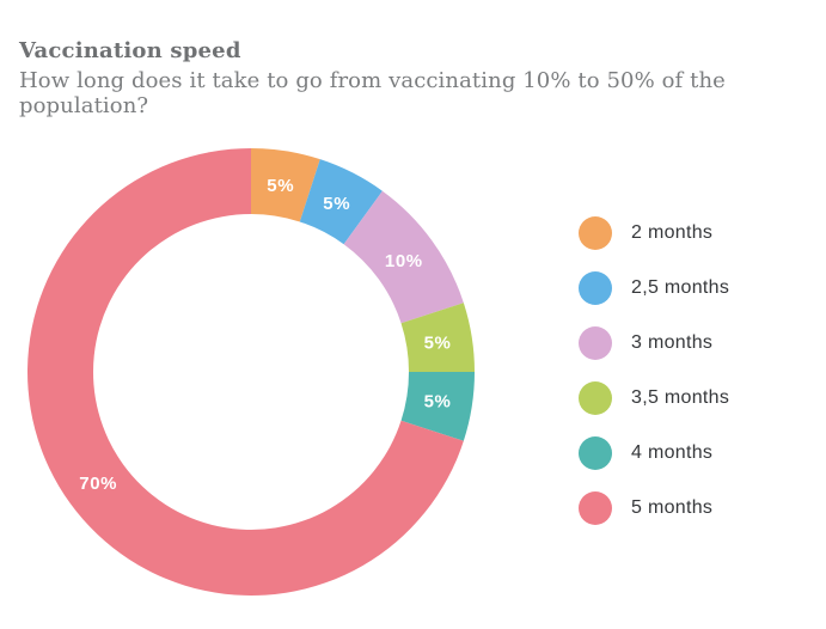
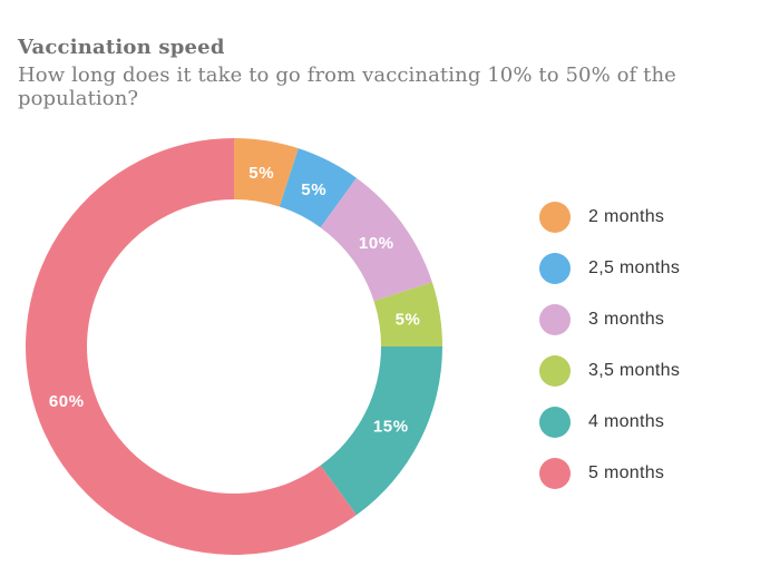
4 months: 5% -> 15%
5 months: 70% -> 60%
